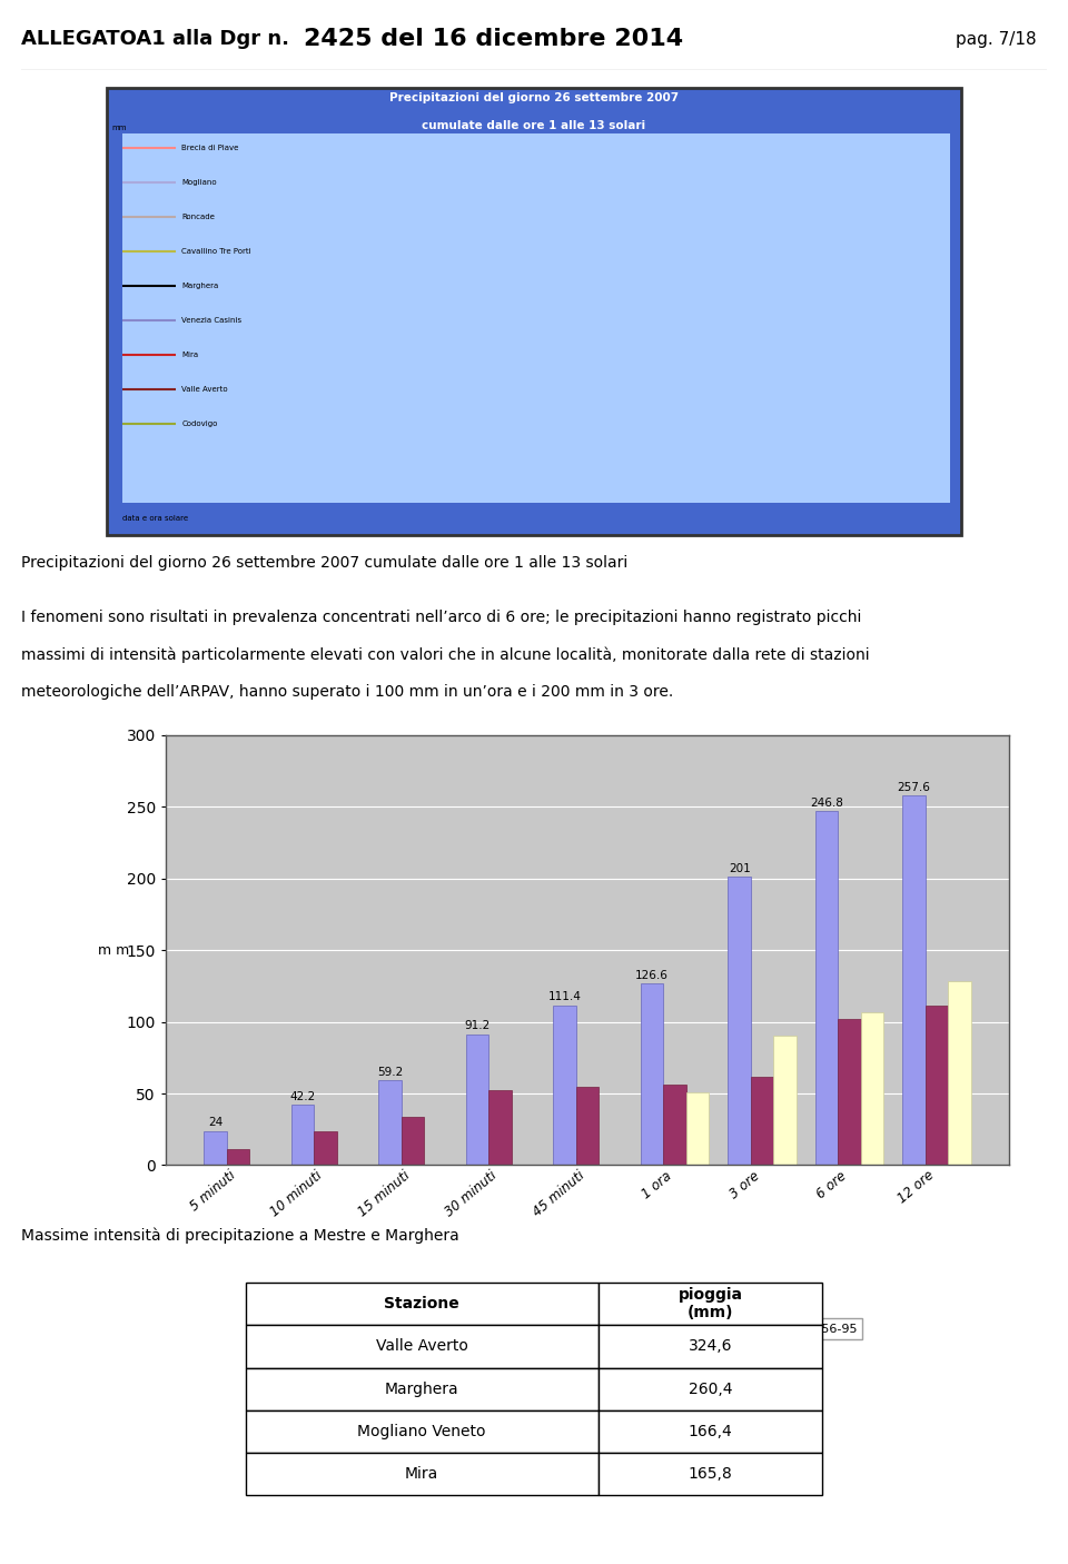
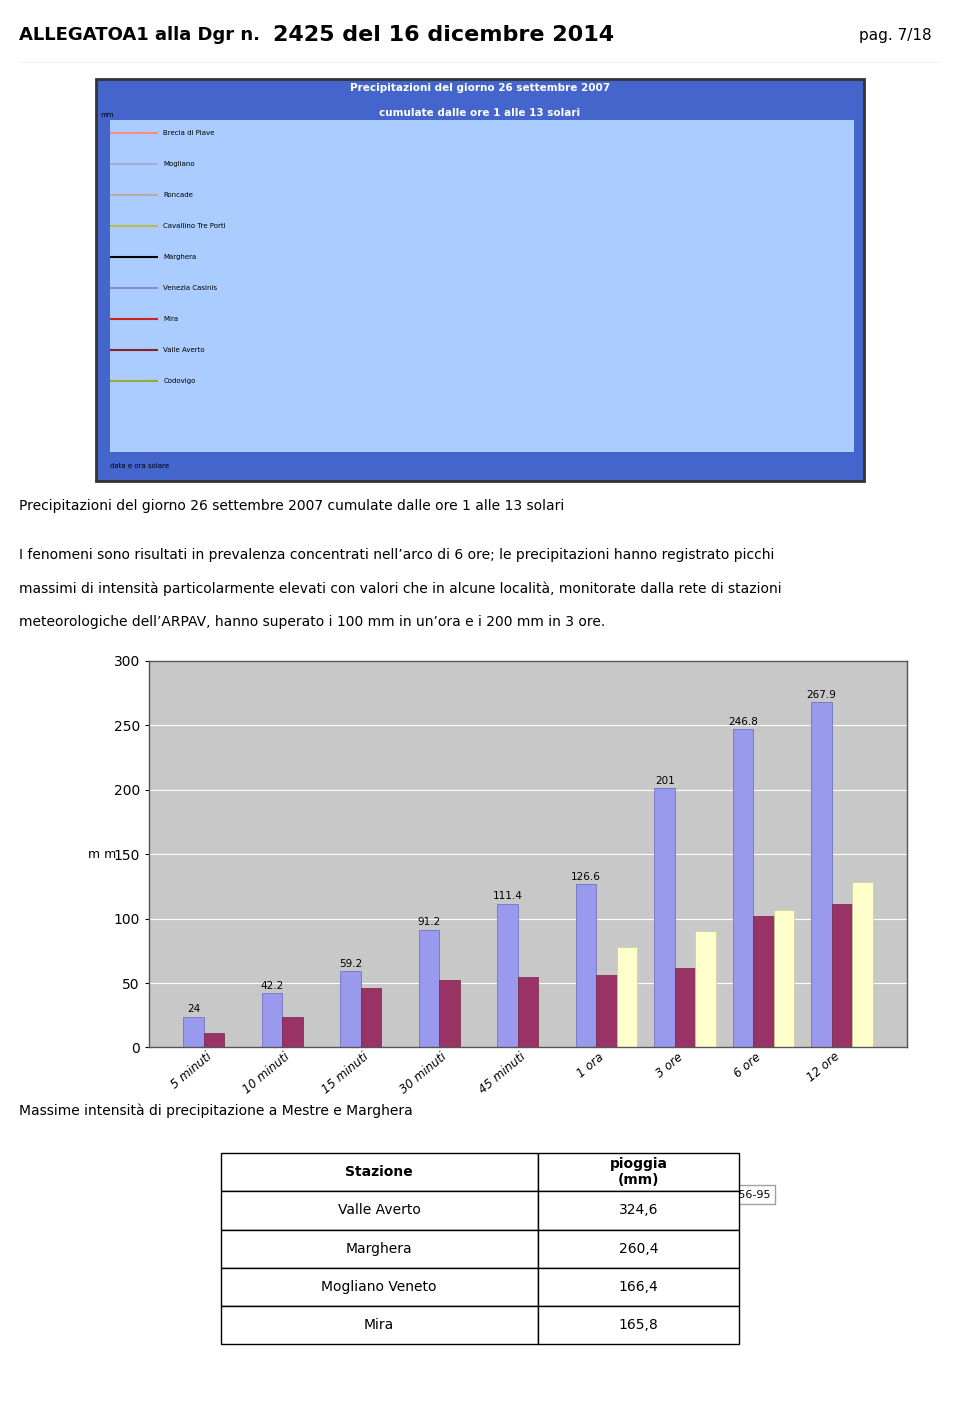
Mestre* max 1992-2006/15 minuti: 34 -> 46
Mestre SIMN '56-95/1 ora: 51 -> 78
Mestre-Marghera 26 sett 2007/12 ore: 257.6 -> 267.9
